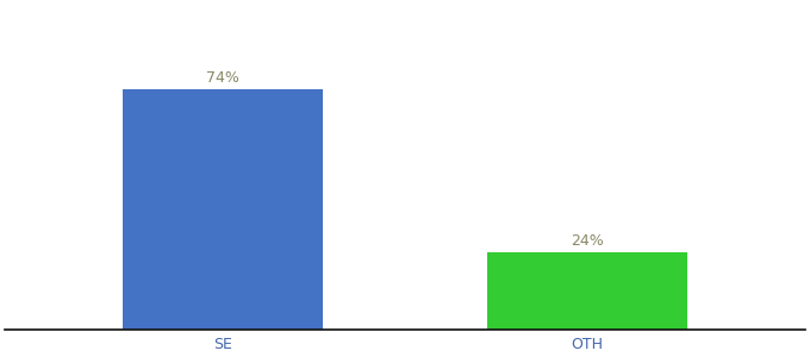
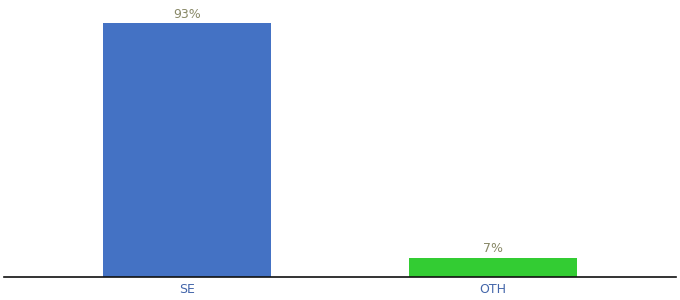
SE: 74% -> 93%
OTH: 24% -> 7%
